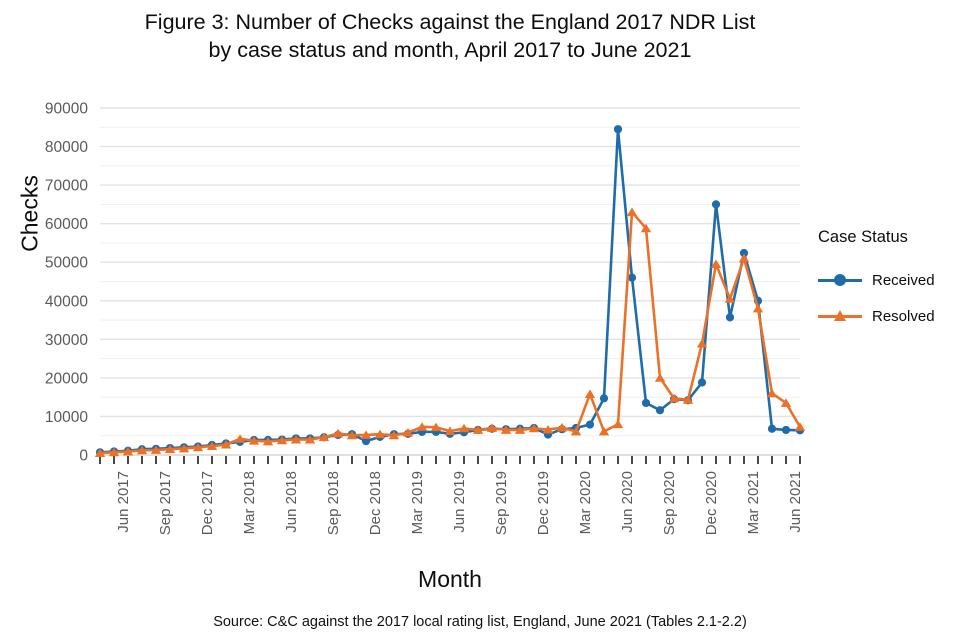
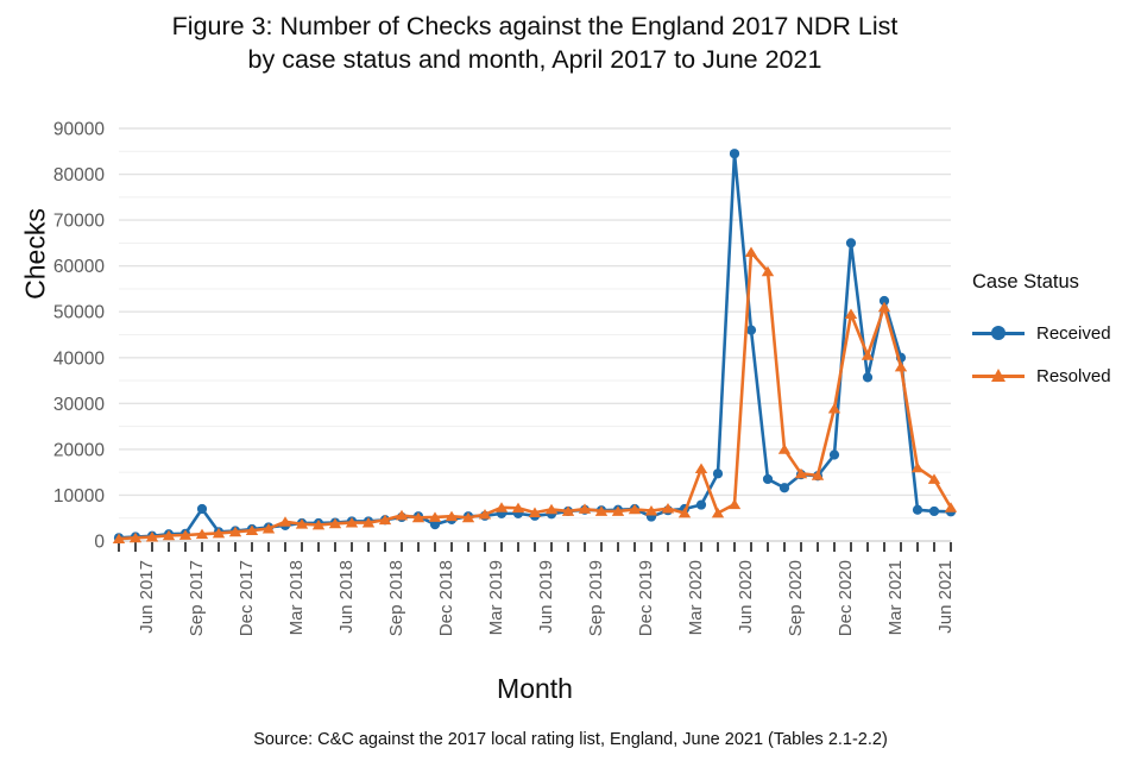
Received/Sep 2017: 2000 -> 7000
